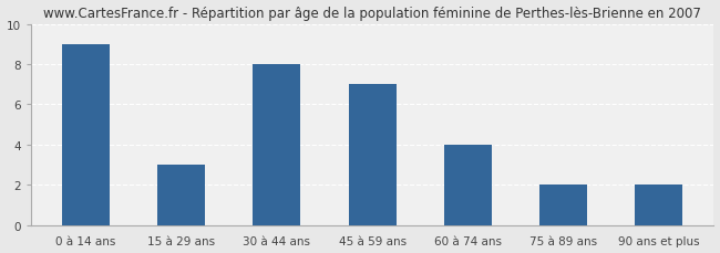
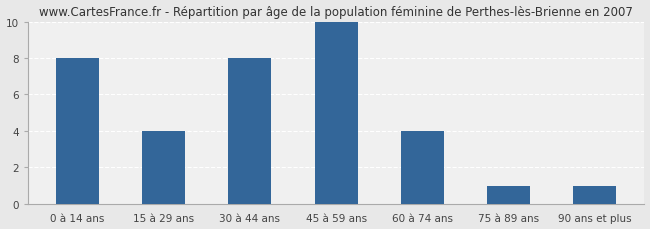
0 à 14 ans: 9 -> 8
15 à 29 ans: 3 -> 4
45 à 59 ans: 7 -> 10
75 à 89 ans: 2 -> 1
90 ans et plus: 2 -> 1
